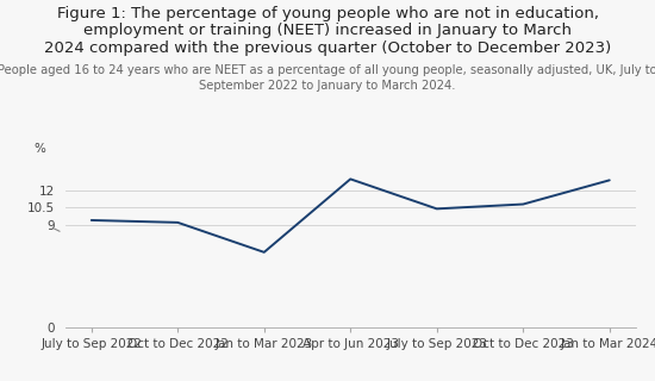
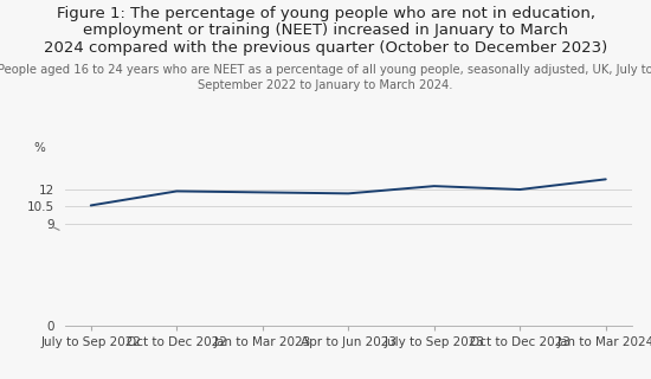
July to Sep 2022: 9.4 -> 10.6
Oct to Dec 2022: 9.2 -> 11.8
Jan to Mar 2023: 6.6 -> 11.8
Apr to Jun 2023: 13.0 -> 11.7
July to Sep 2023: 10.4 -> 12.3
Oct to Dec 2023: 10.8 -> 12.0
